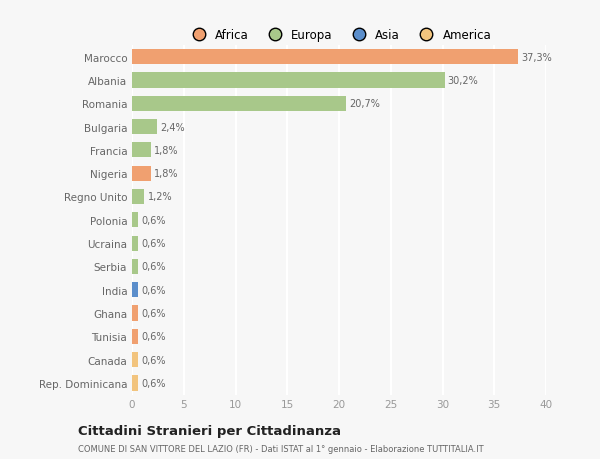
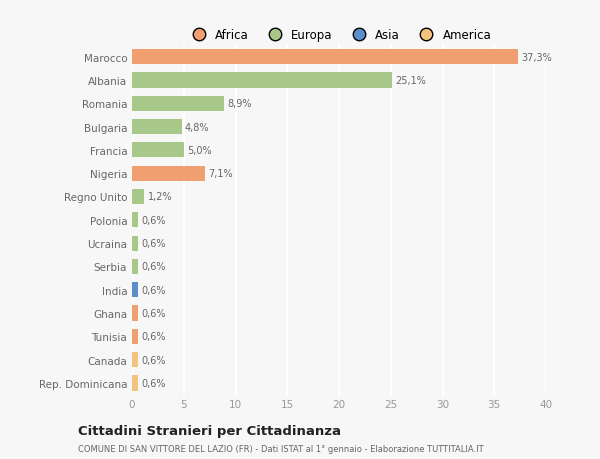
Albania: 30,2% -> 25,1%
Romania: 20,7% -> 8,9%
Bulgaria: 2,4% -> 4,8%
Francia: 1,8% -> 5,0%
Nigeria: 1,8% -> 7,1%
